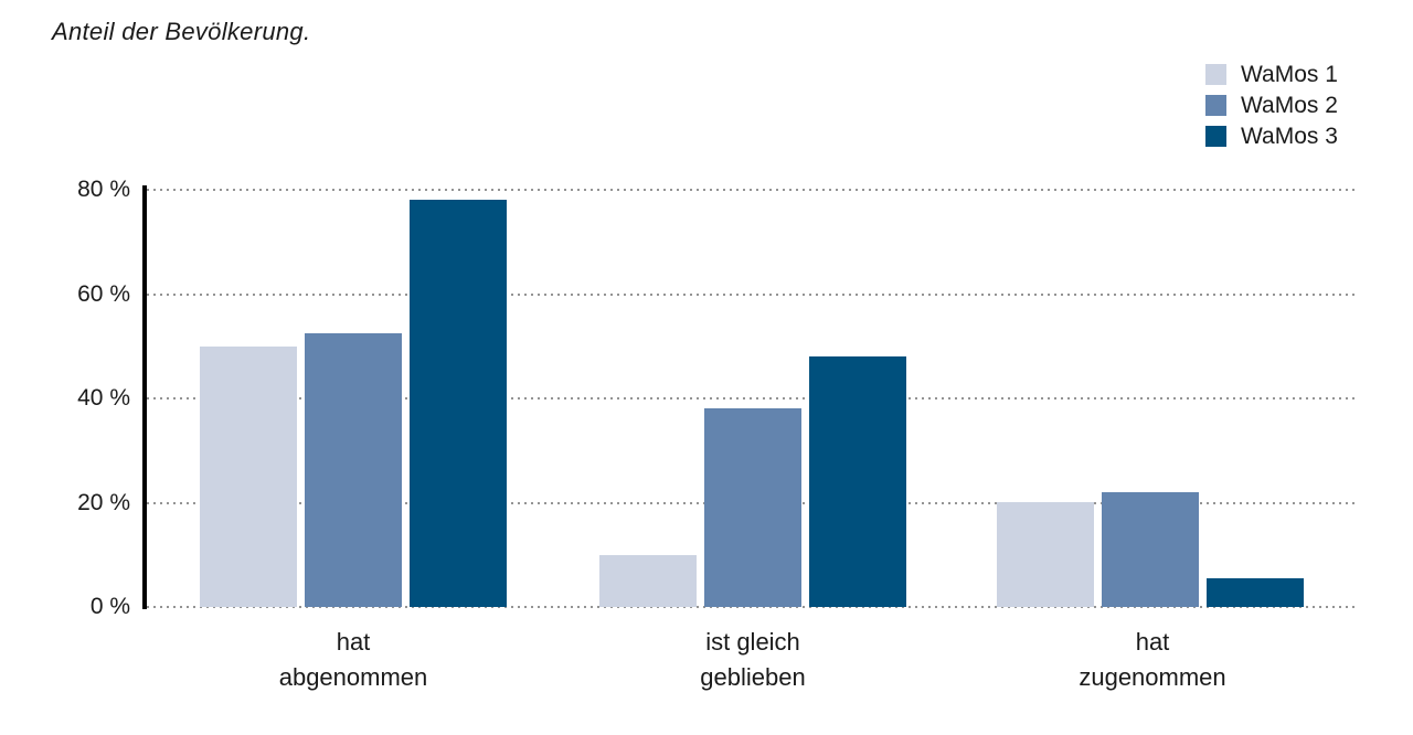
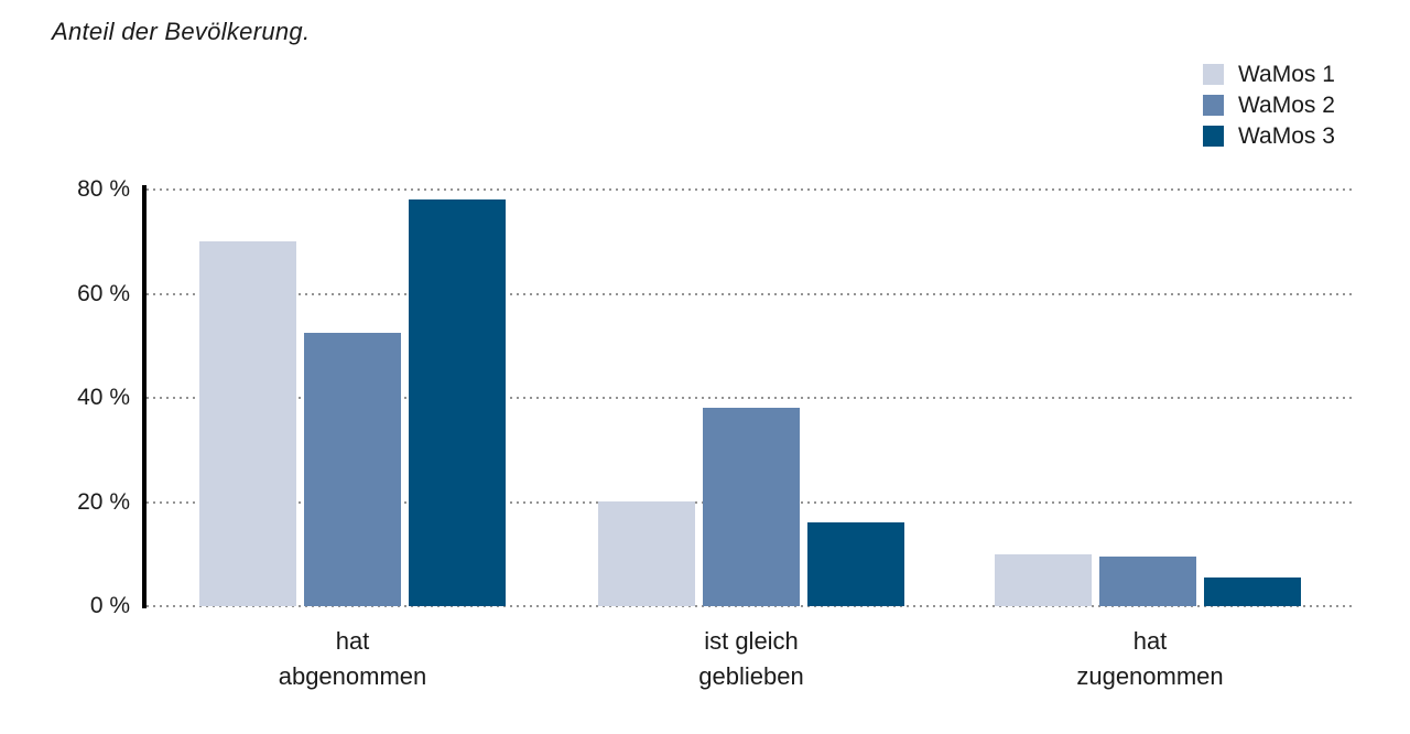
WaMos 1/hat abgenommen: 50% -> 70%
WaMos 1/ist gleich geblieben: 10% -> 20%
WaMos 3/ist gleich geblieben: 48% -> 16%
WaMos 1/hat zugenommen: 20% -> 10%
WaMos 2/hat zugenommen: 22% -> 10%
